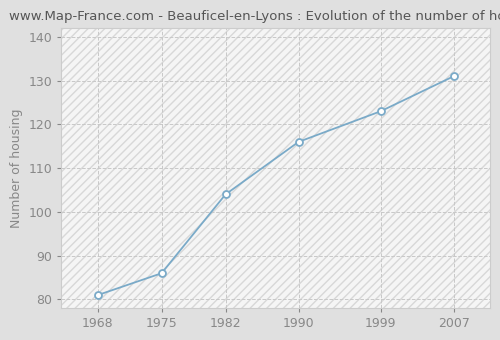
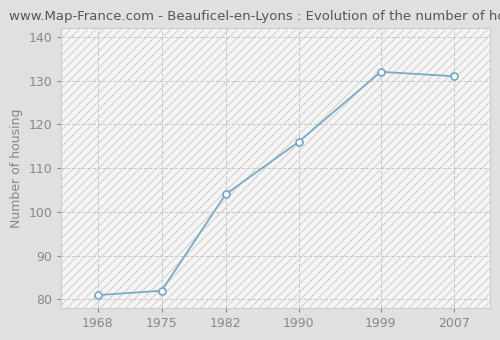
1975: 86 -> 82
1999: 123 -> 132
